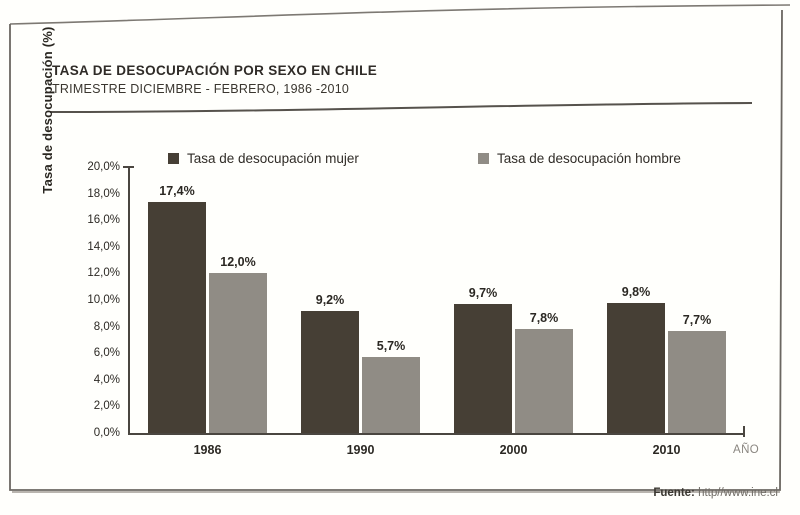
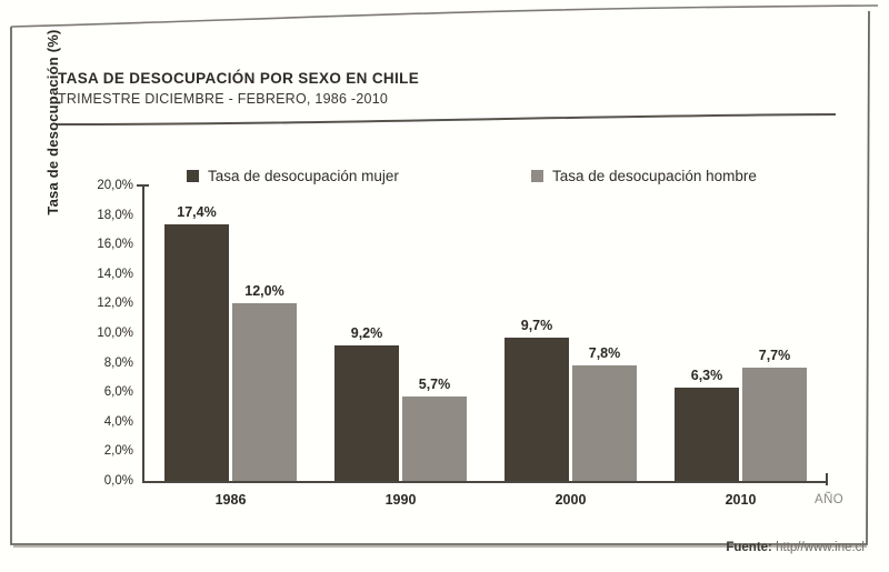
Tasa de desocupación mujer/2010: 9,8% -> 6,3%
